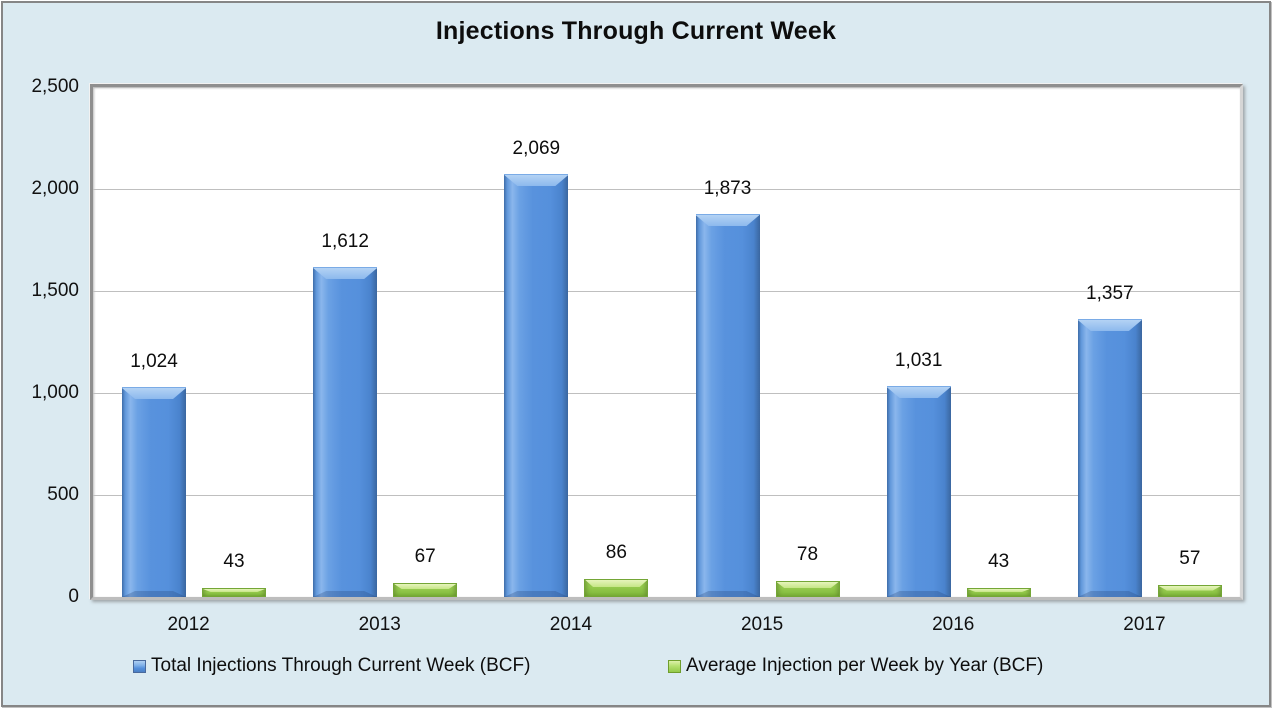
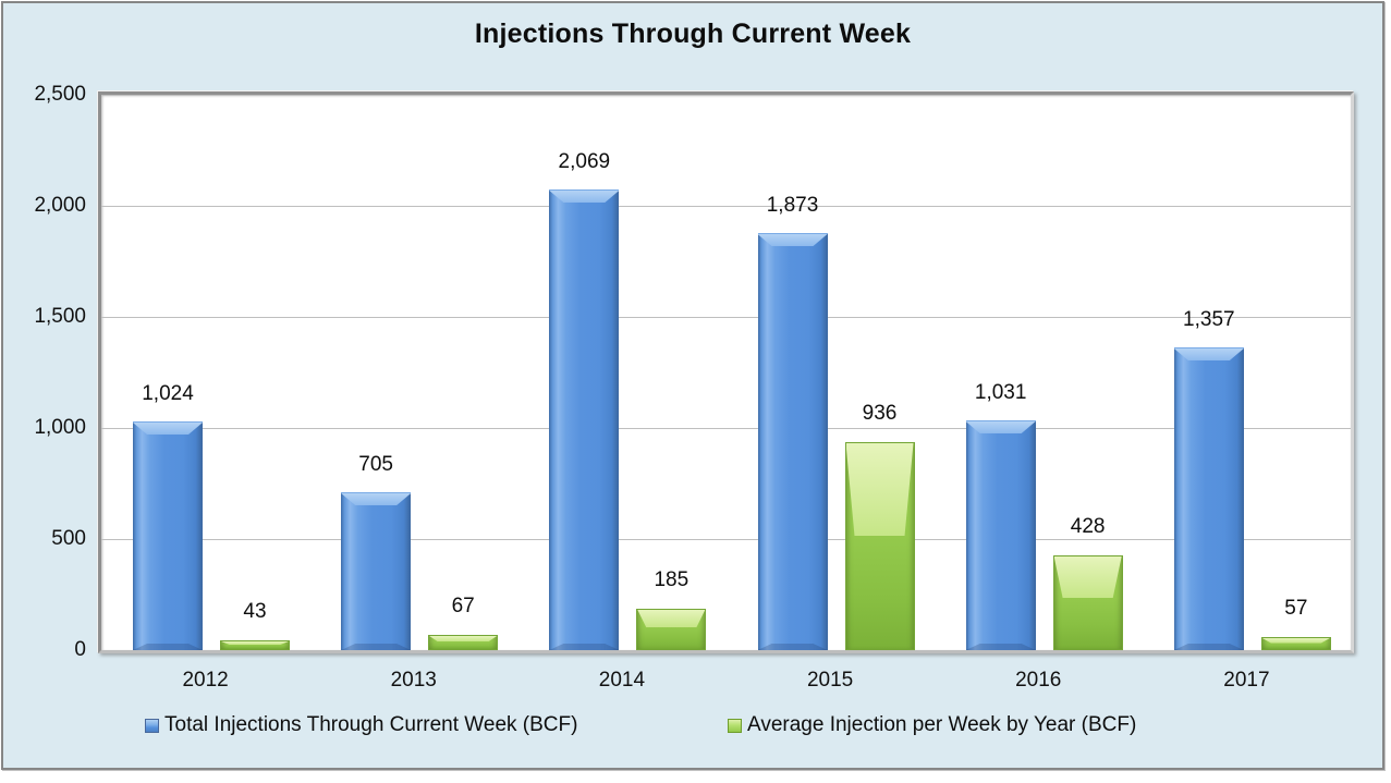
Total Injections Through Current Week (BCF)/2013: 1,612 -> 705
Average Injection per Week by Year (BCF)/2014: 86 -> 185
Average Injection per Week by Year (BCF)/2015: 78 -> 936
Average Injection per Week by Year (BCF)/2016: 43 -> 428
